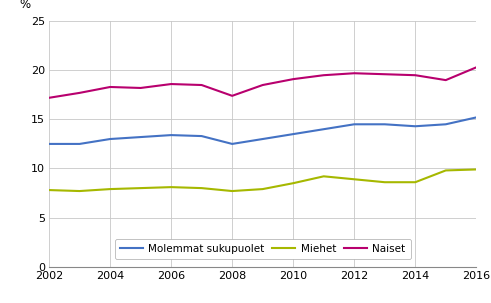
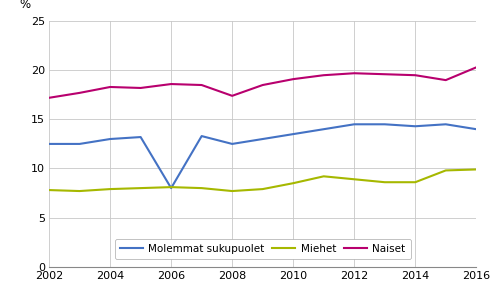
Molemmat sukupuolet/2006: 13.4 -> 8.0
Molemmat sukupuolet/2016: 15.2 -> 14.0
